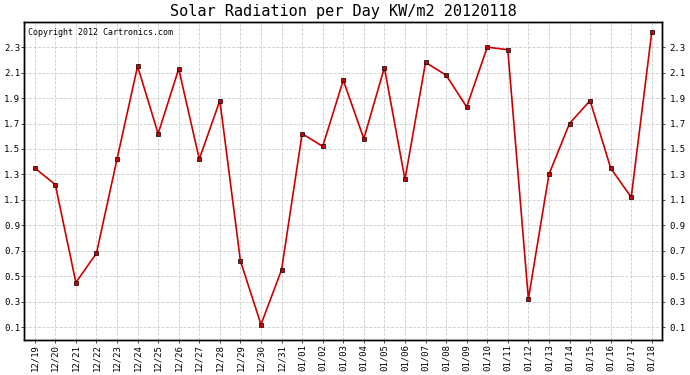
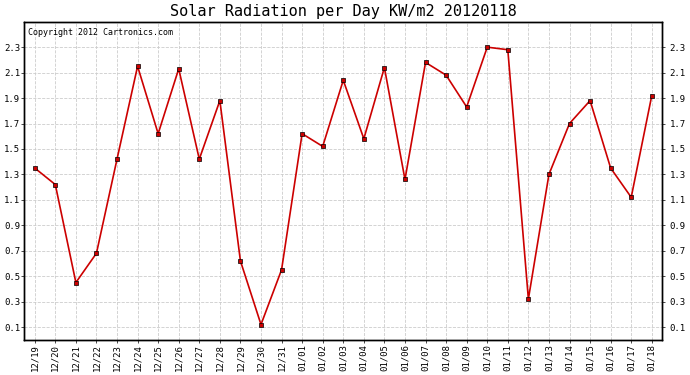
01/18: 2.42 -> 1.92
